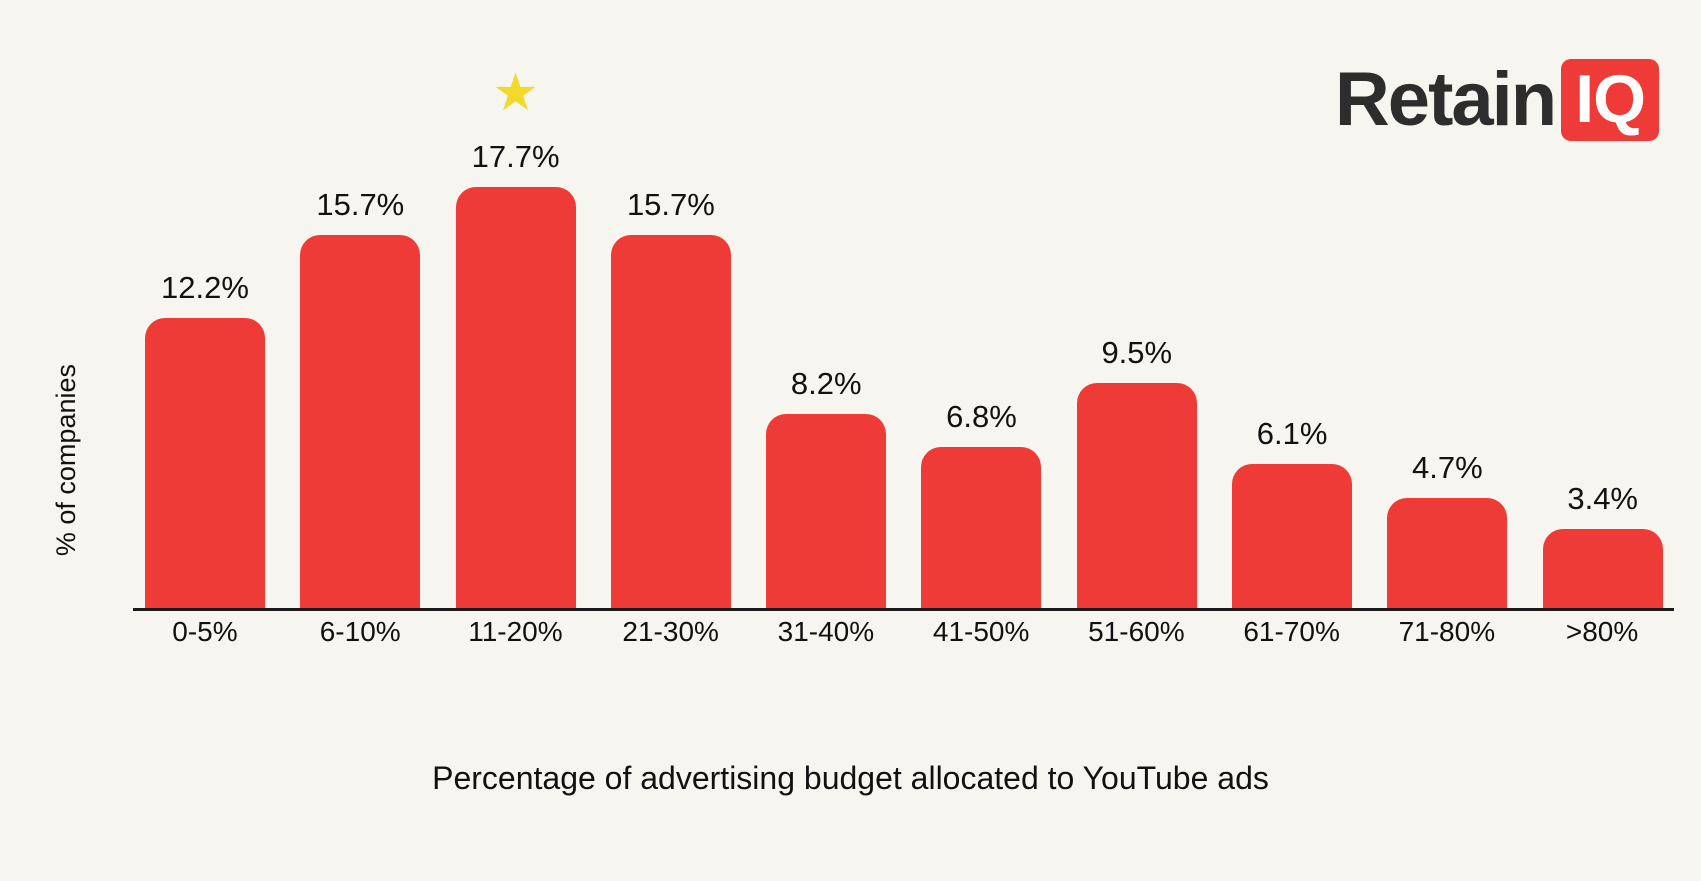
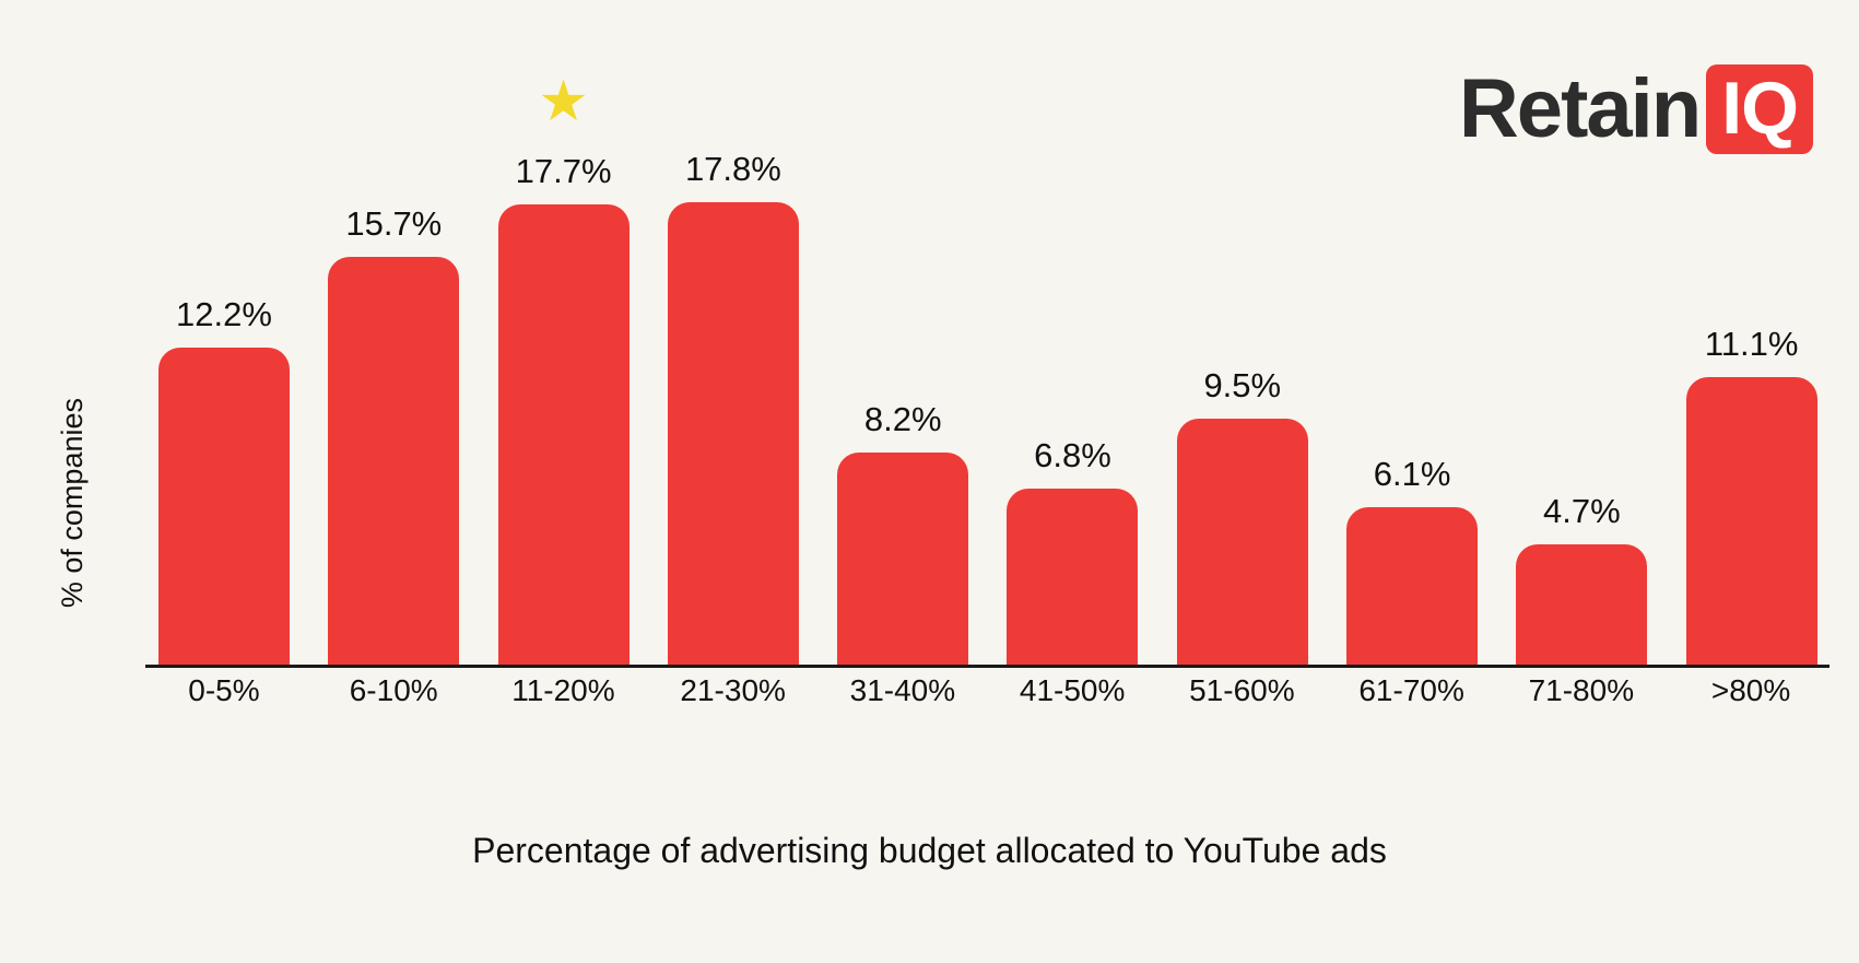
21-30%: 15.7% -> 17.8%
>80%: 3.4% -> 11.1%
